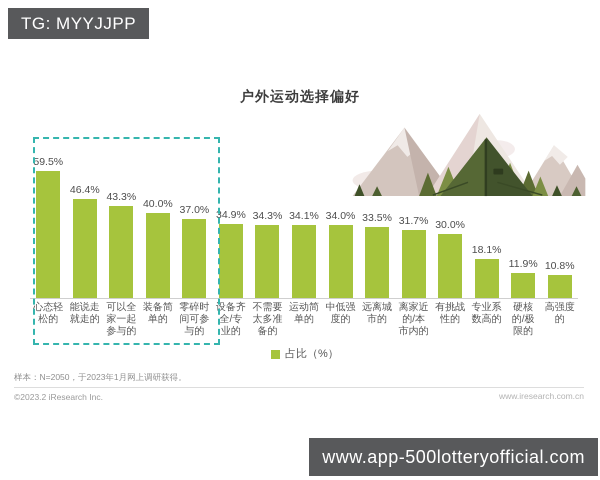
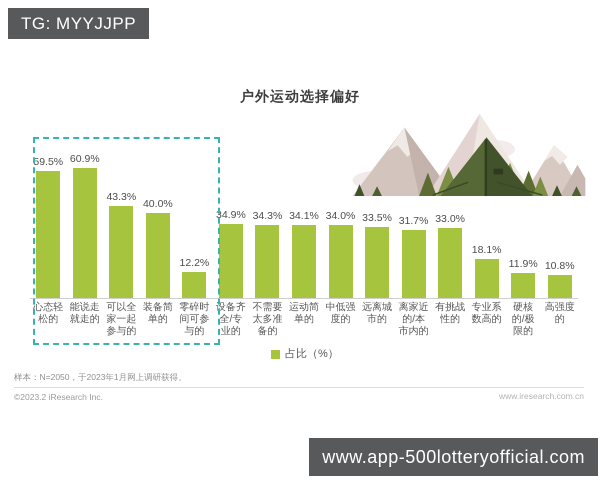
能说走就走的: 46.4% -> 60.9%
零碎时间可参与的: 37.0% -> 12.2%
有挑战性的: 30.0% -> 33.0%
